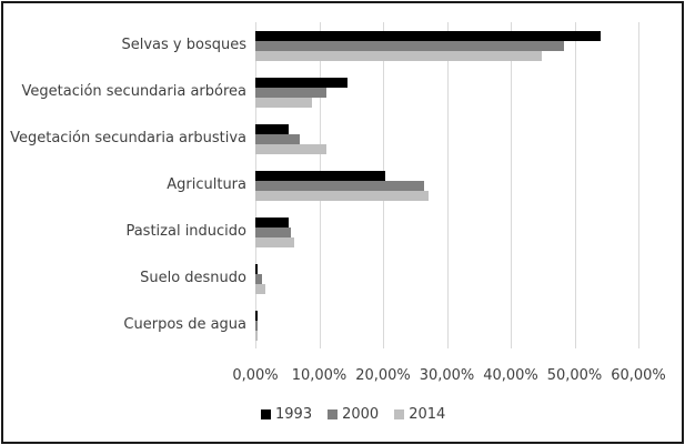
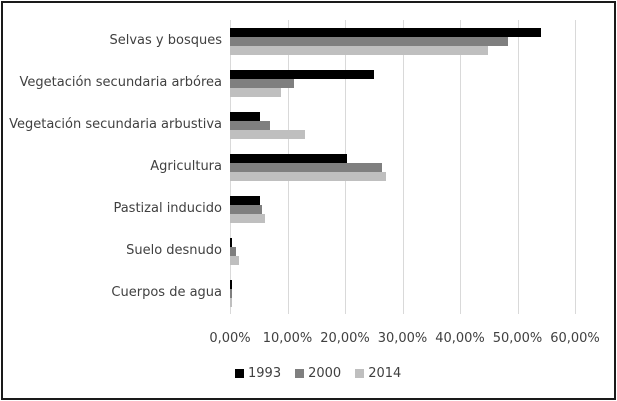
1993/Vegetación secundaria arbórea: 14% -> 25%
2014/Vegetación secundaria arbustiva: 11% -> 13%
